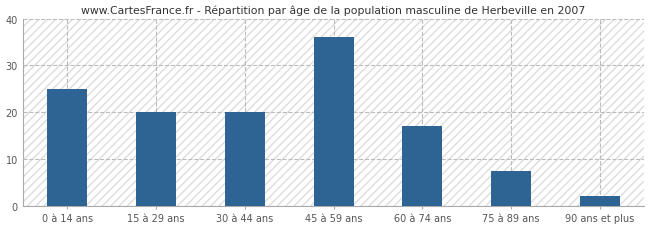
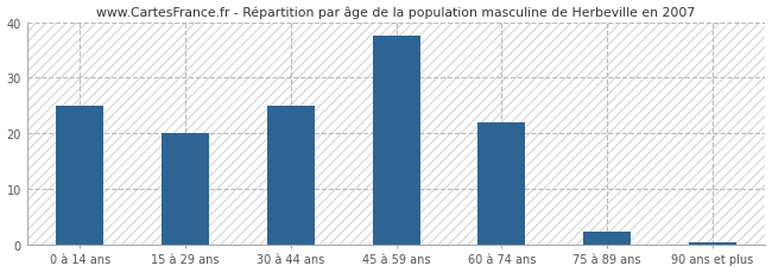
30 à 44 ans: 20.0 -> 25.0
45 à 59 ans: 36.0 -> 37.5
60 à 74 ans: 17.0 -> 22.0
75 à 89 ans: 7.5 -> 2.3
90 ans et plus: 2.0 -> 0.3
